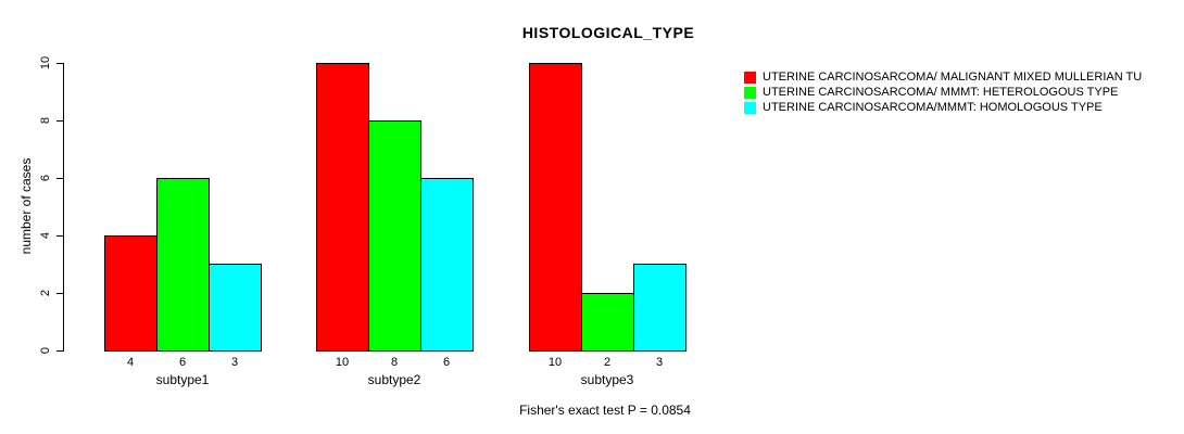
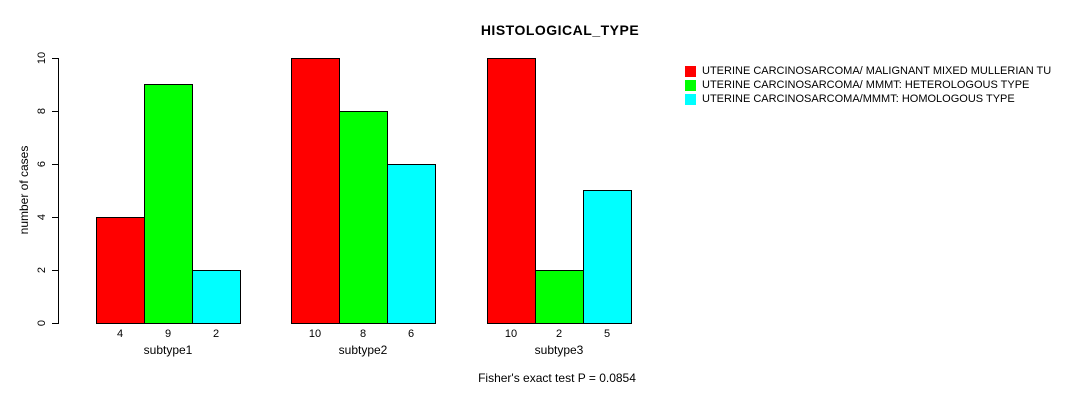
UTERINE CARCINOSARCOMA/ MMMT: HETEROLOGOUS TYPE/subtype1: 6 -> 9
UTERINE CARCINOSARCOMA/MMMT: HOMOLOGOUS TYPE/subtype1: 3 -> 2
UTERINE CARCINOSARCOMA/MMMT: HOMOLOGOUS TYPE/subtype3: 3 -> 5
